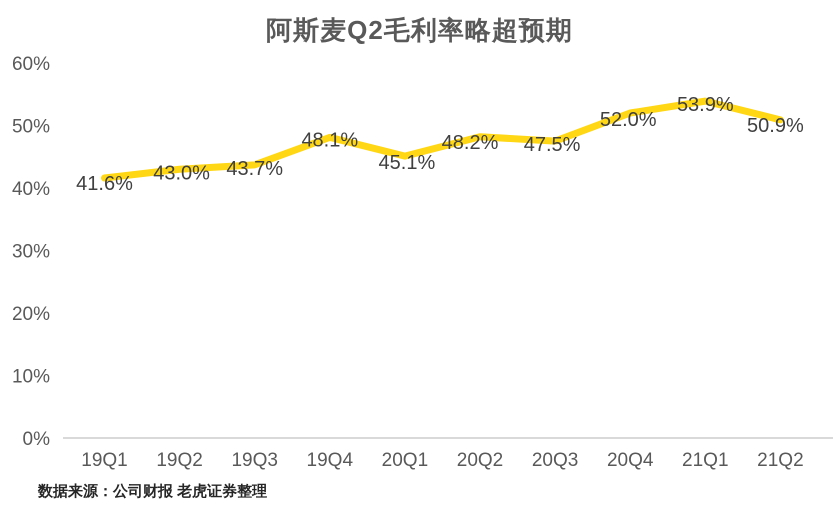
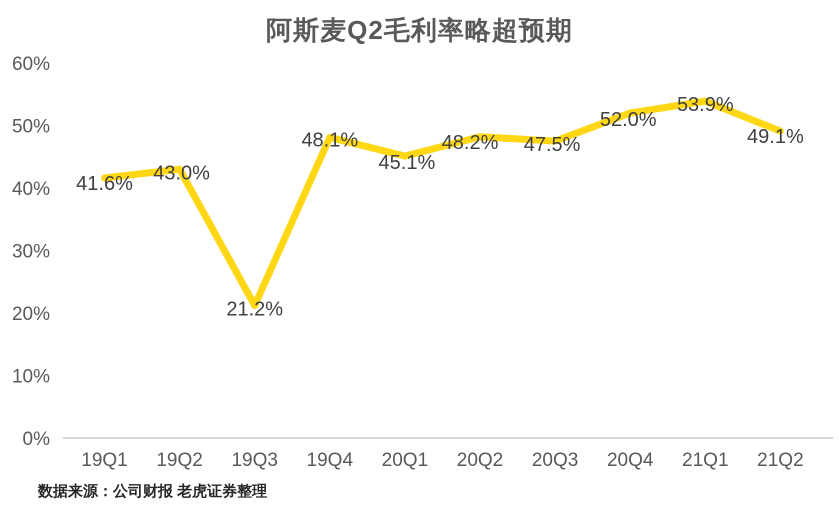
19Q3: 43.7% -> 21.2%
21Q2: 50.9% -> 49.1%
